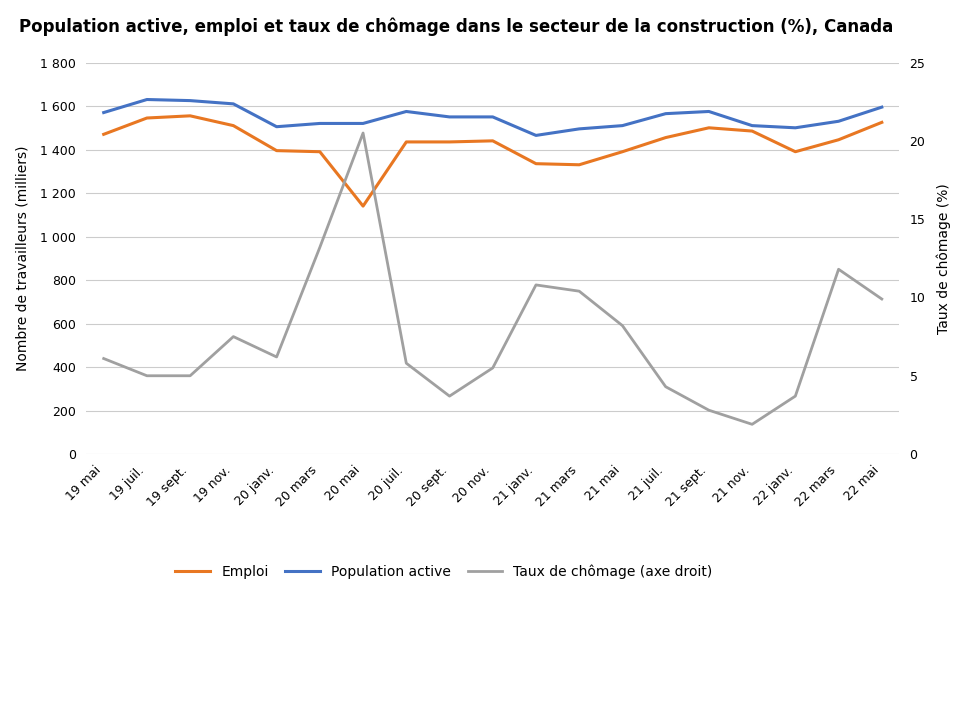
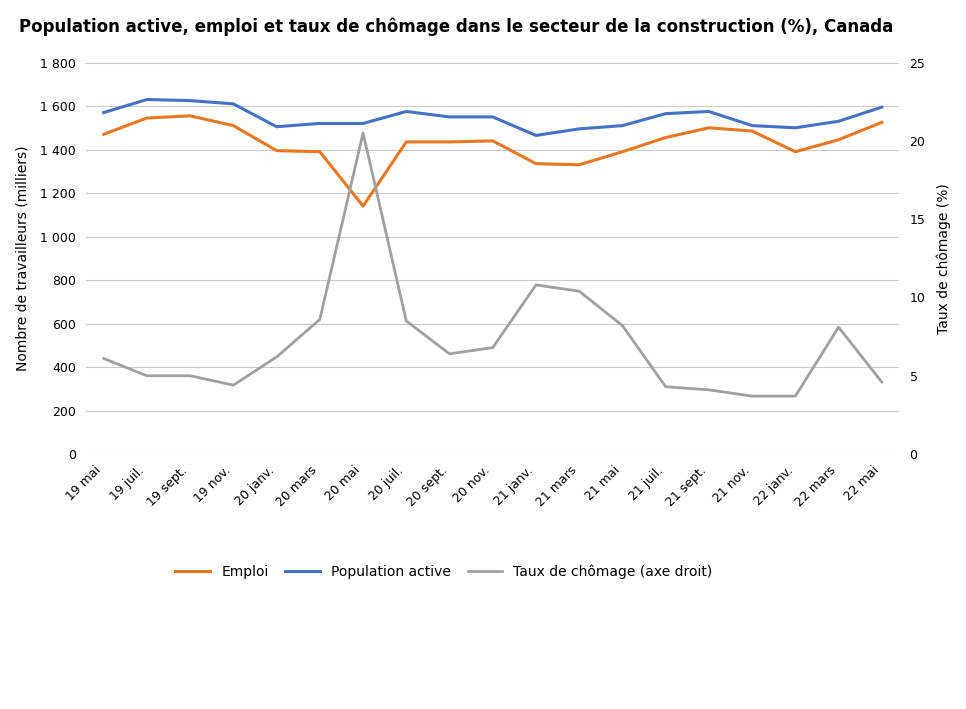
Taux de chômage (axe droit)/19 nov.: 7.5 -> 4.4
Taux de chômage (axe droit)/20 mars: 13.2 -> 8.6
Taux de chômage (axe droit)/20 juil.: 5.8 -> 8.5
Taux de chômage (axe droit)/20 sept.: 3.7 -> 6.4
Taux de chômage (axe droit)/20 nov.: 5.5 -> 6.8
Taux de chômage (axe droit)/21 sept.: 2.8 -> 4.1
Taux de chômage (axe droit)/21 nov.: 1.9 -> 3.7
Taux de chômage (axe droit)/22 mars: 11.8 -> 8.1
Taux de chômage (axe droit)/22 mai: 9.9 -> 4.6
